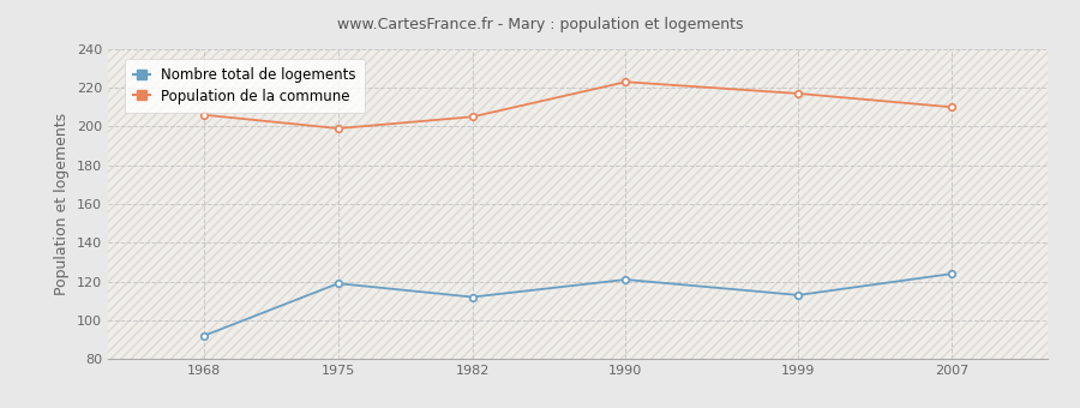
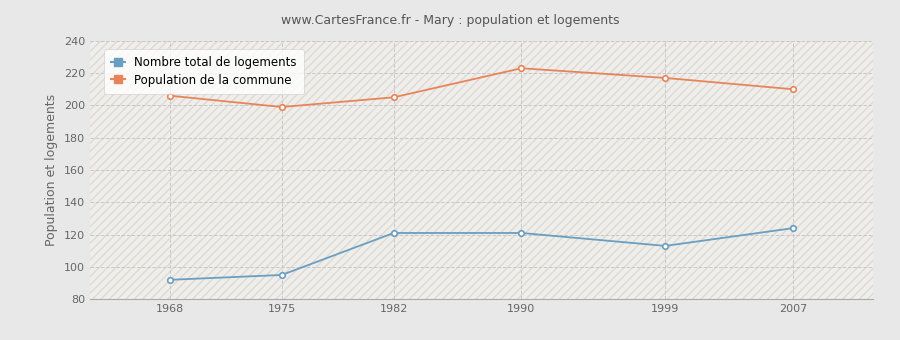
Nombre total de logements/1975: 119 -> 95
Nombre total de logements/1982: 112 -> 121
